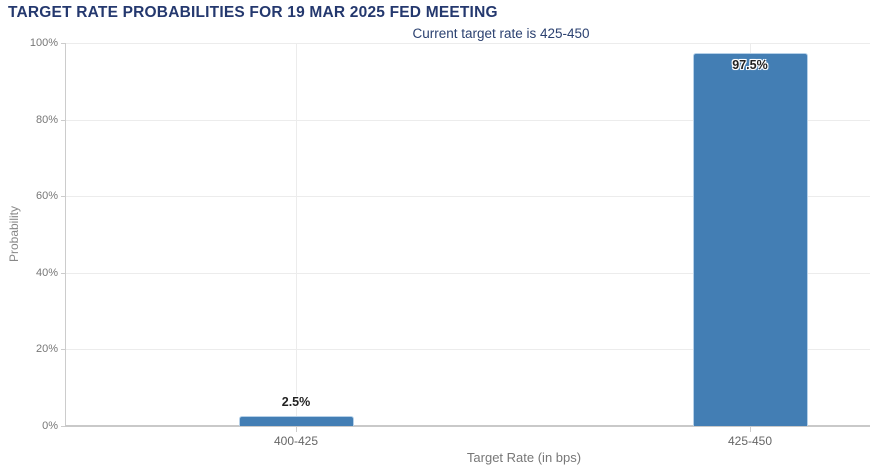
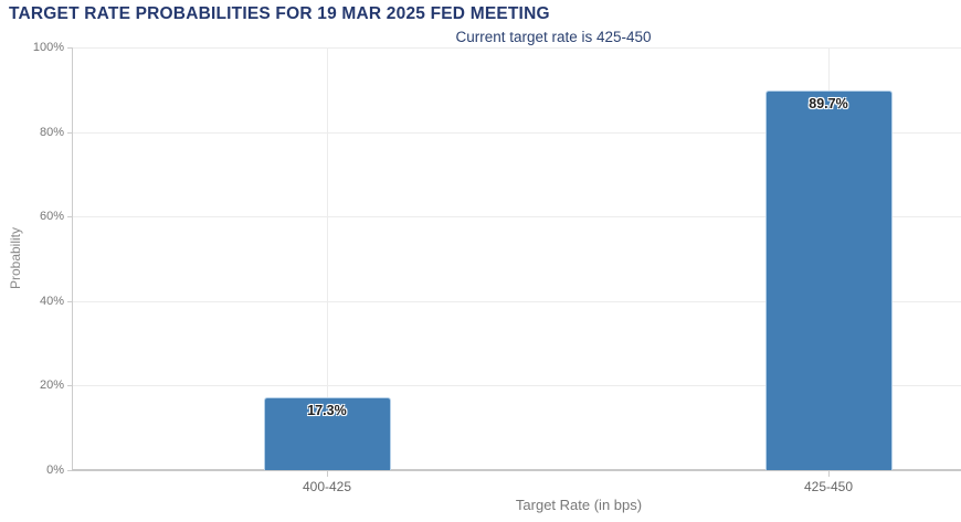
400-425: 2.5% -> 17.3%
425-450: 97.5% -> 89.7%
